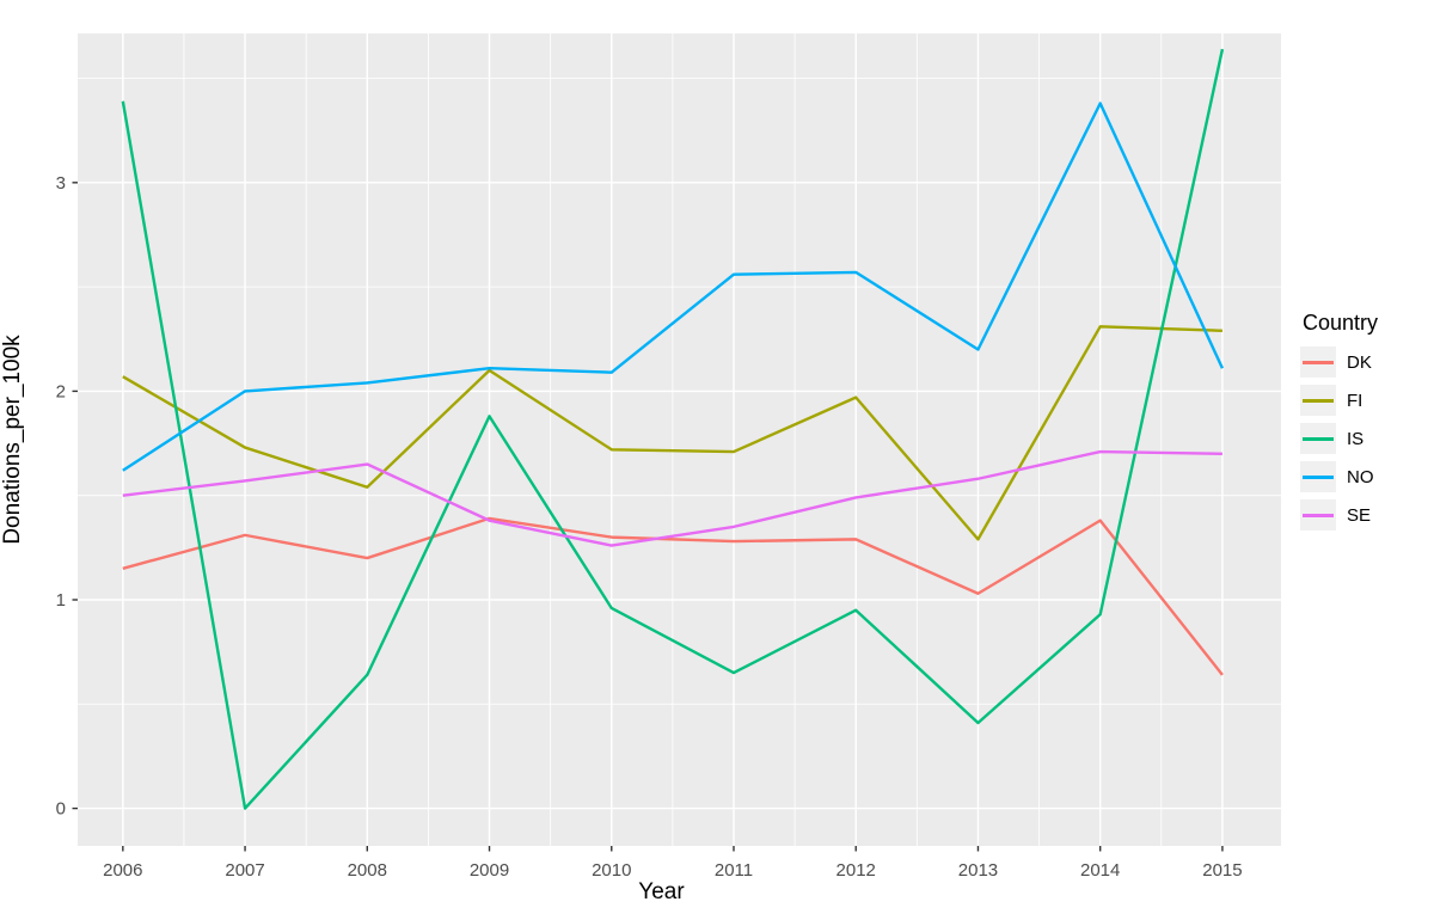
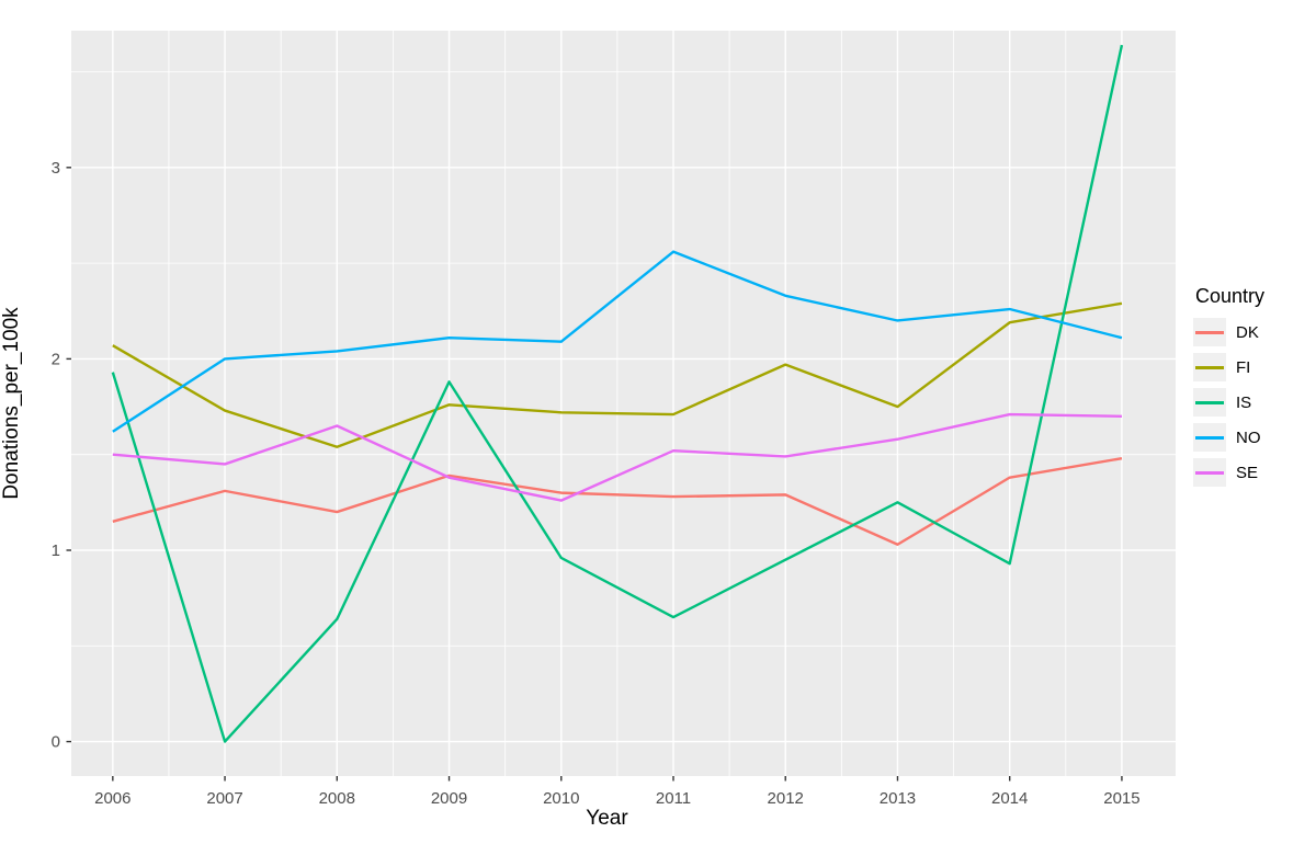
IS/2006: 3.39 -> 1.93
SE/2007: 1.57 -> 1.45
FI/2009: 2.10 -> 1.76
SE/2011: 1.35 -> 1.52
NO/2012: 2.57 -> 2.33
FI/2013: 1.29 -> 1.75
IS/2013: 0.41 -> 1.25
FI/2014: 2.31 -> 2.19
NO/2014: 3.38 -> 2.26
DK/2015: 0.64 -> 1.48
